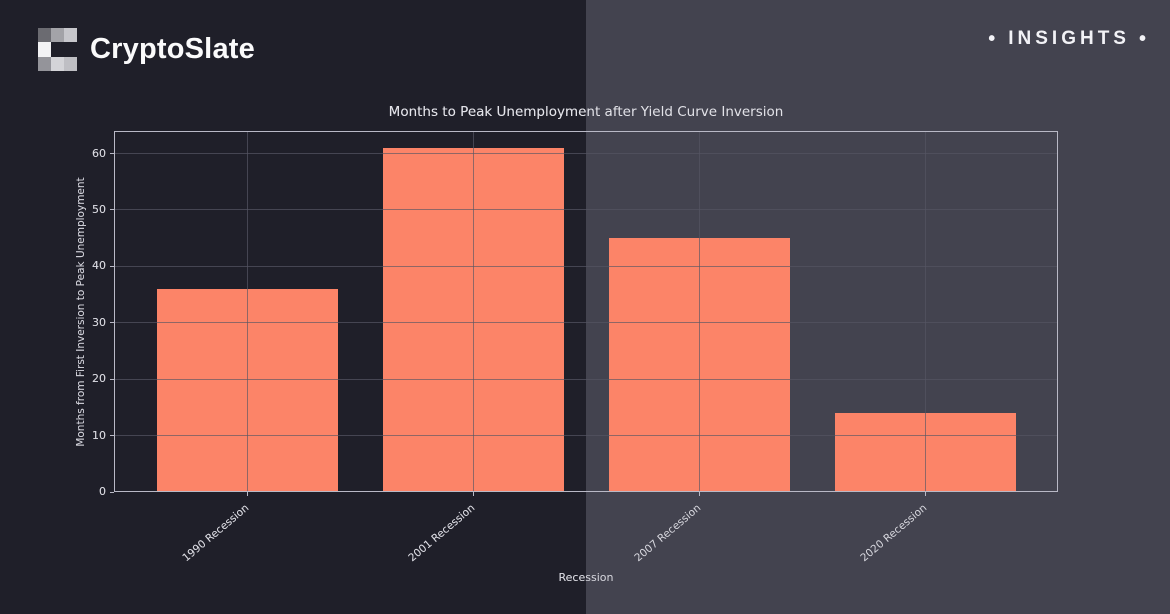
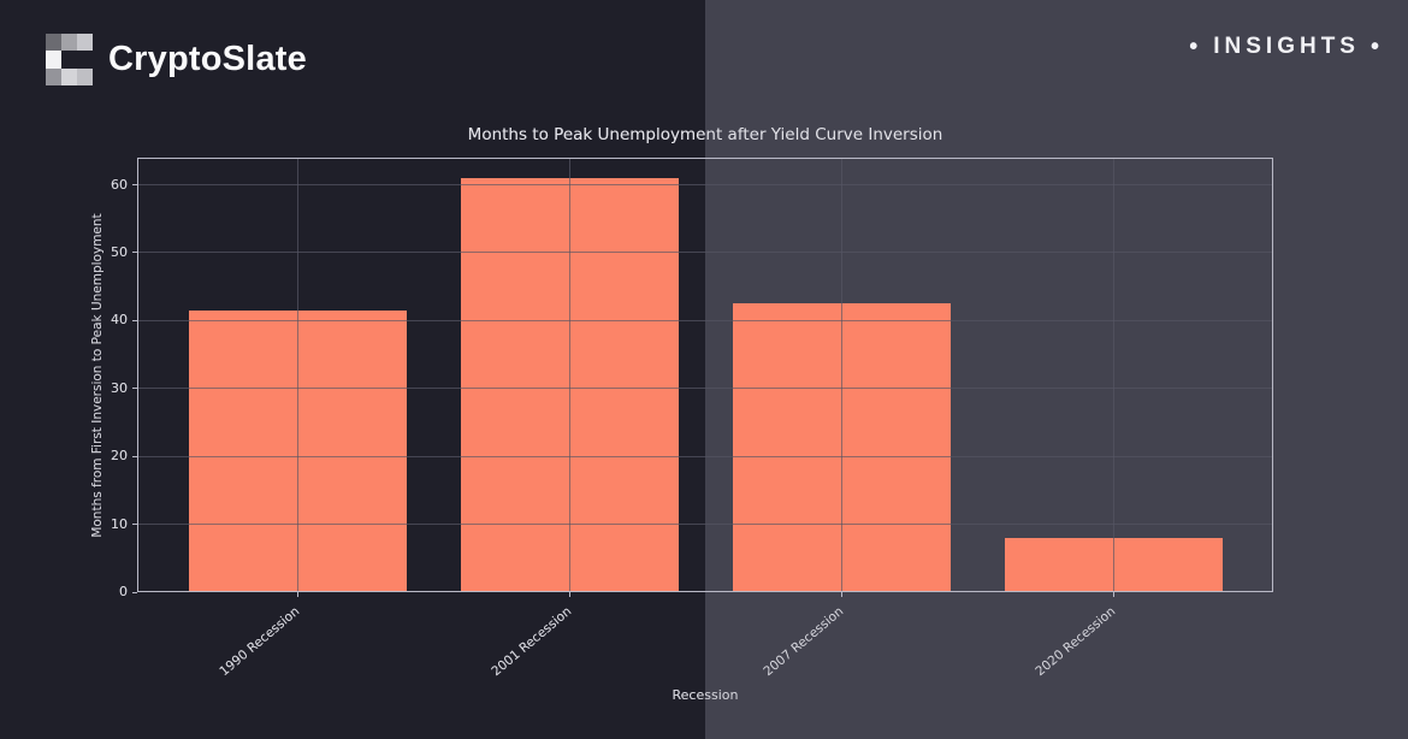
1990 Recession: 36 -> 42
2007 Recession: 45 -> 42
2020 Recession: 14 -> 8
